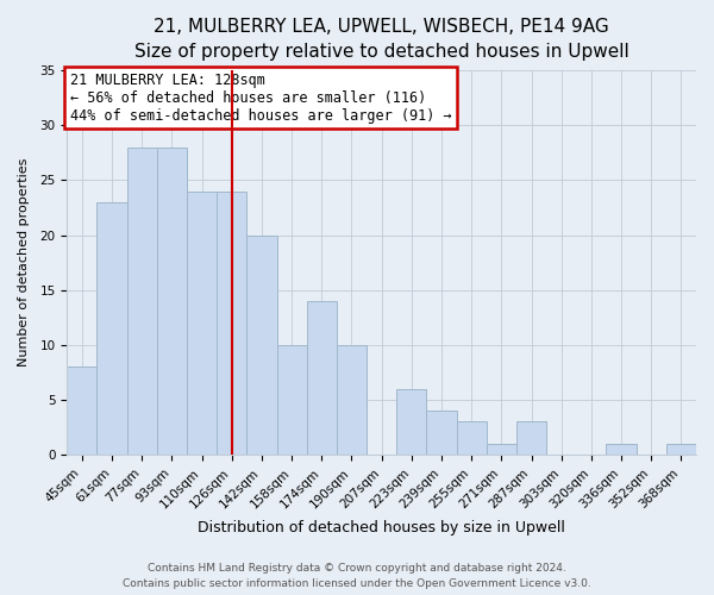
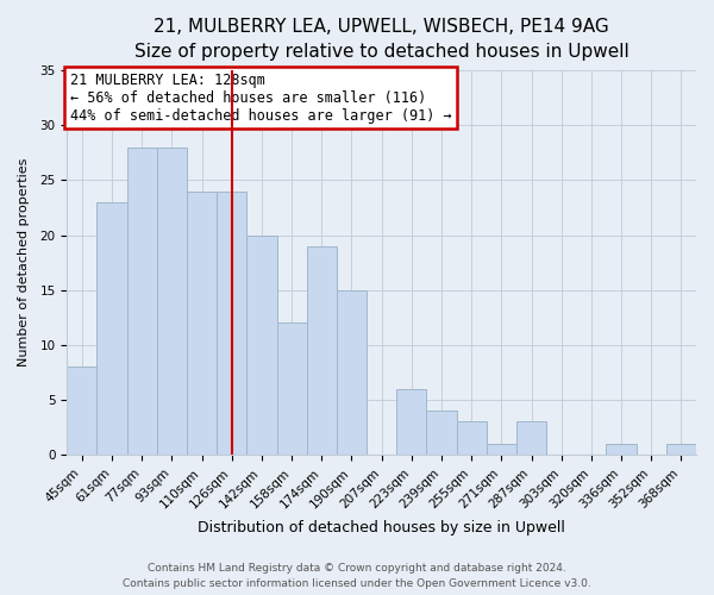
158sqm: 10 -> 12
174sqm: 14 -> 19
190sqm: 10 -> 15
